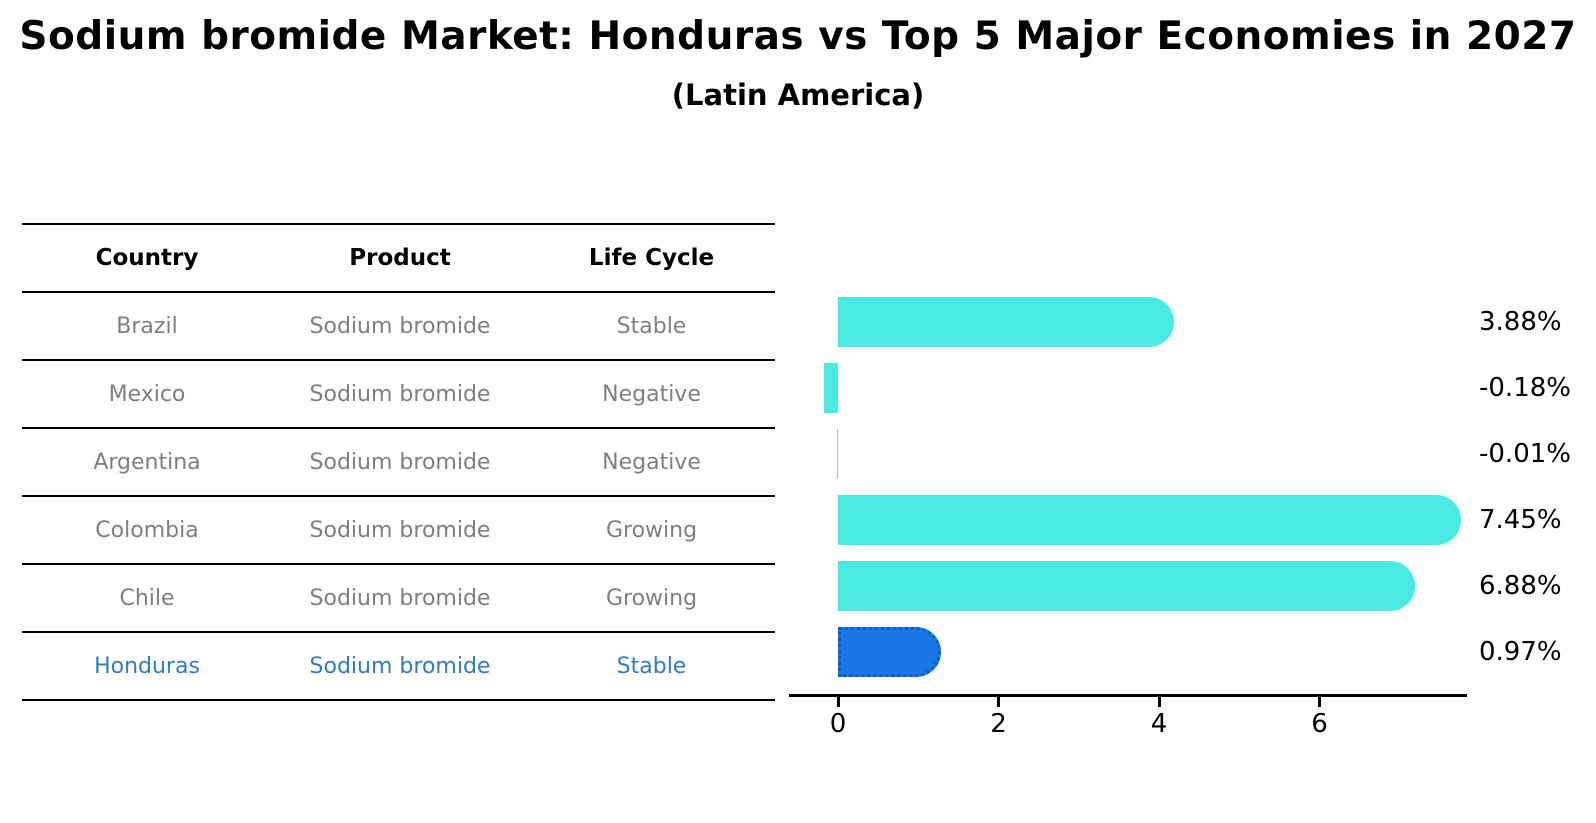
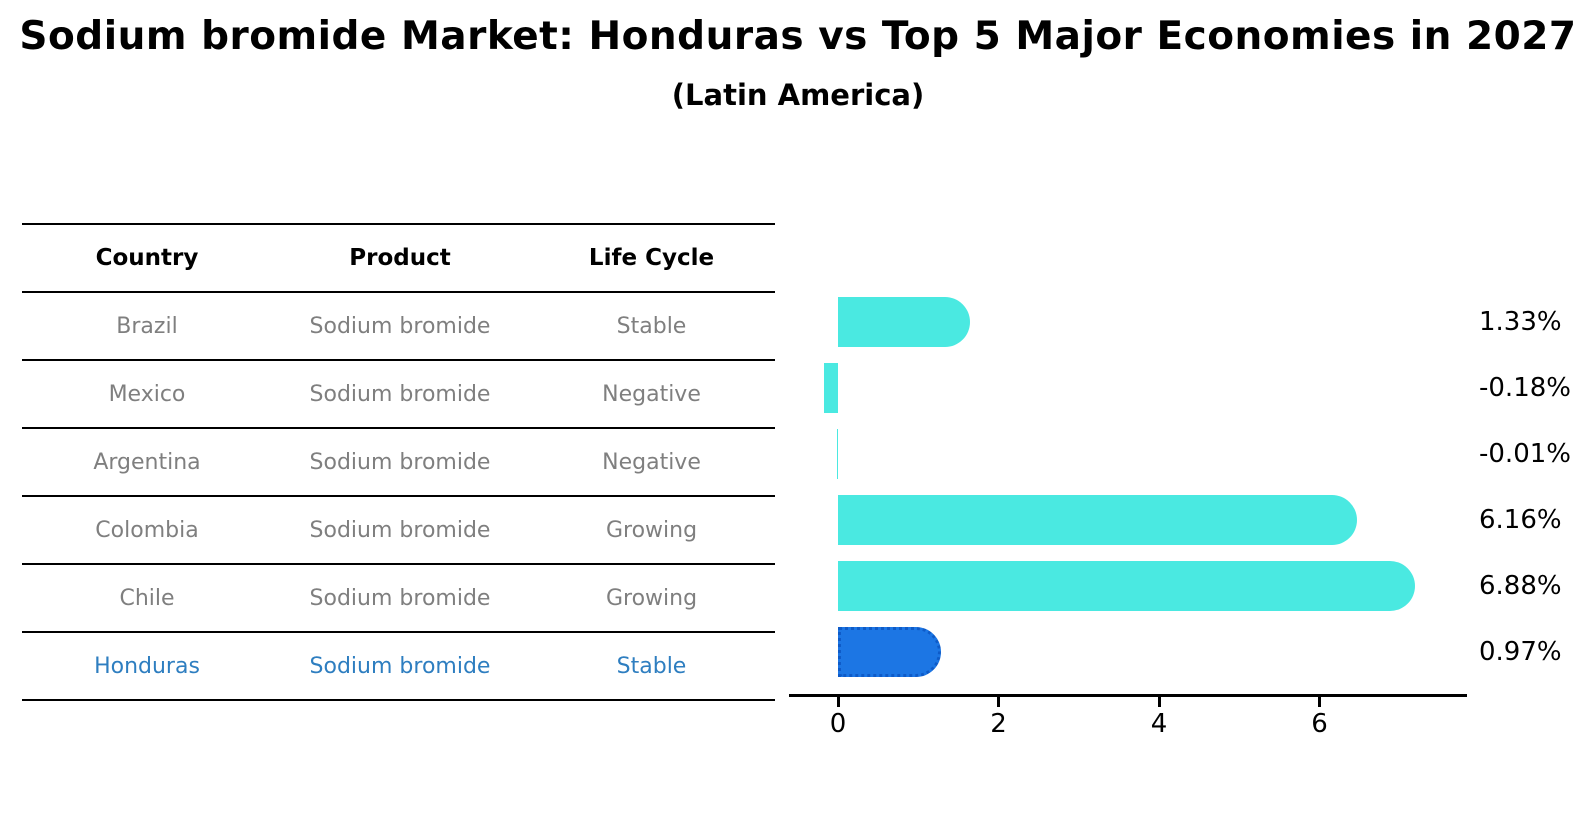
Brazil: 3.88% -> 1.33%
Colombia: 7.45% -> 6.16%
